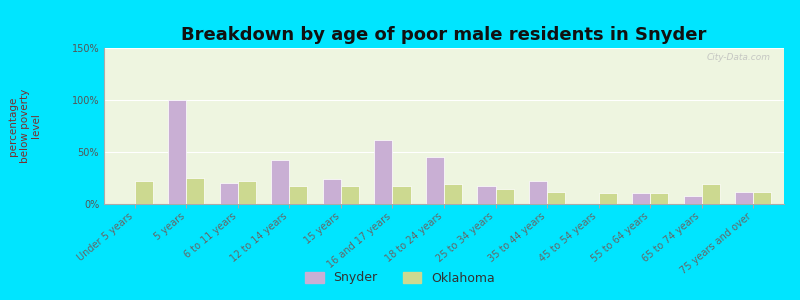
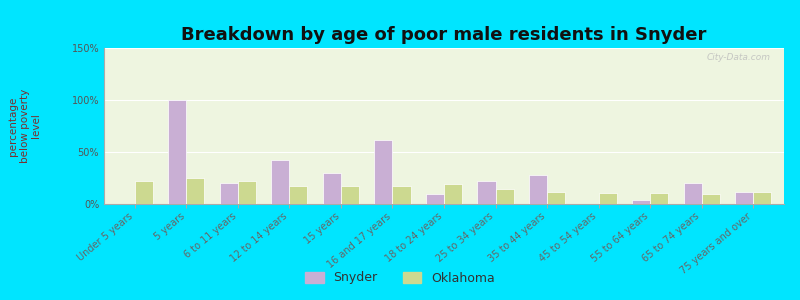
Snyder/15 years: 24% -> 30%
Snyder/18 to 24 years: 45% -> 10%
Snyder/25 to 34 years: 17% -> 22%
Snyder/35 to 44 years: 22% -> 28%
Snyder/55 to 64 years: 11% -> 4%
Snyder/65 to 74 years: 8% -> 20%
Oklahoma/65 to 74 years: 19% -> 10%
